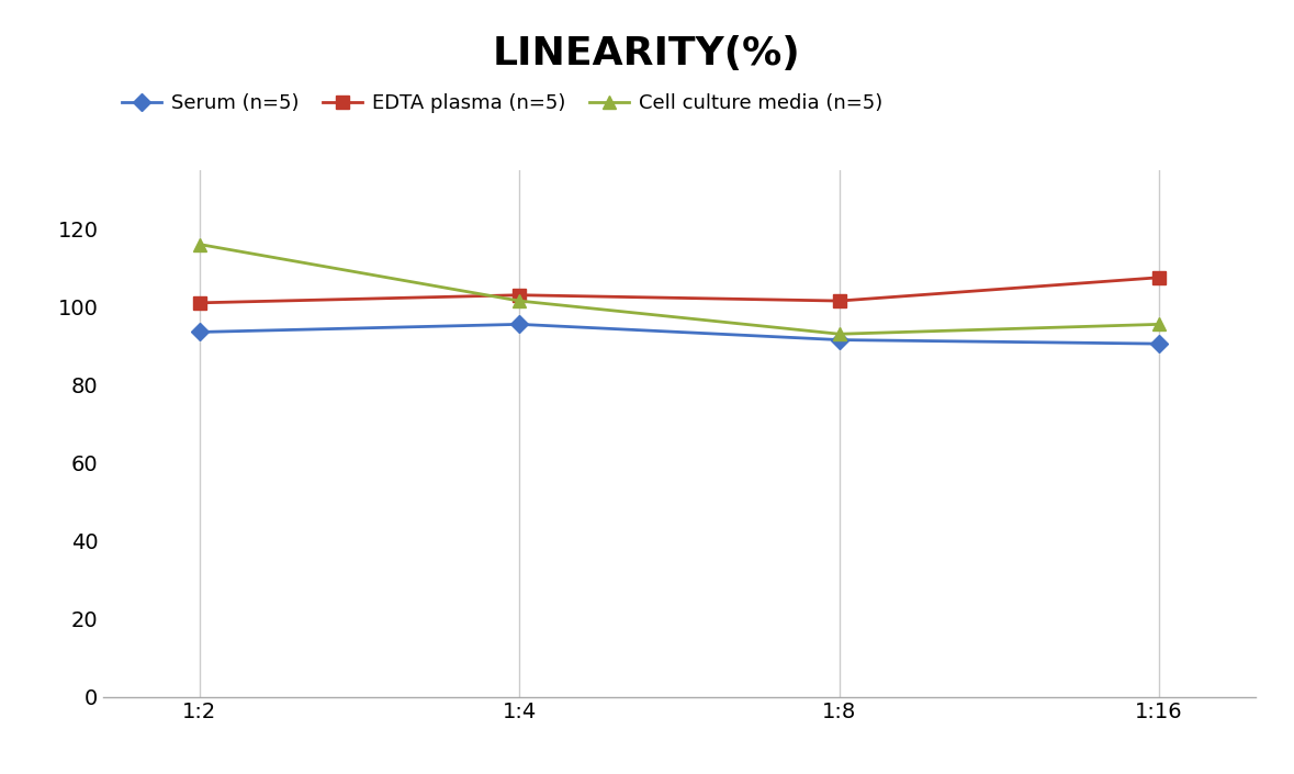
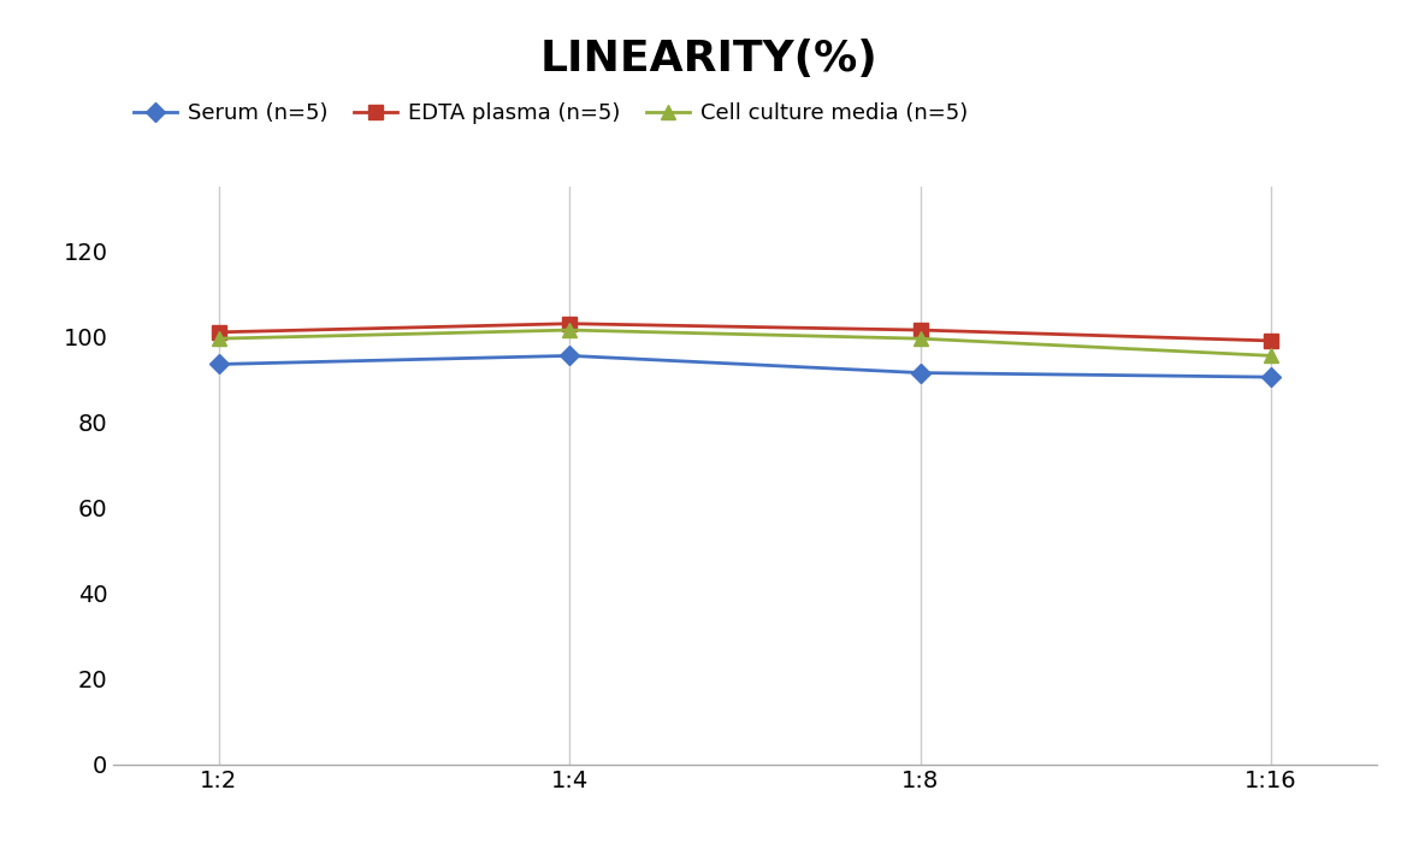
Cell culture media (n=5)/1:2: 116.0 -> 99.5
Cell culture media (n=5)/1:8: 93.0 -> 99.5
EDTA plasma (n=5)/1:16: 107.5 -> 99.0
